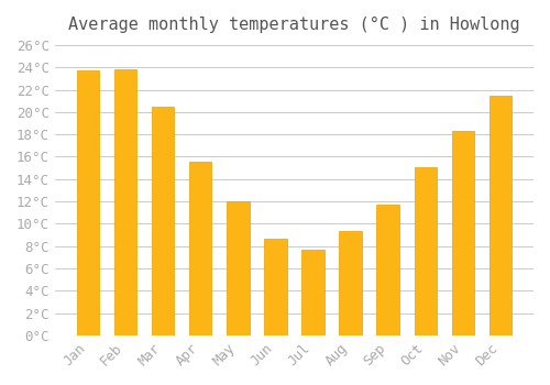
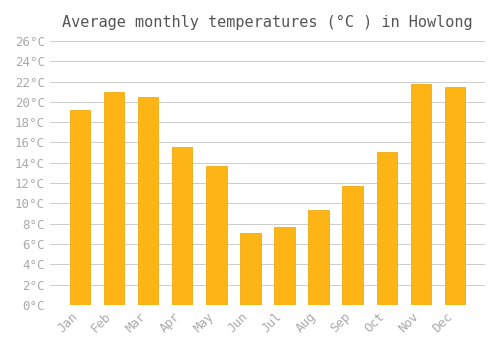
Jan: 23.7°C -> 19.2°C
Feb: 23.8°C -> 21.0°C
May: 12.0°C -> 13.7°C
Jun: 8.7°C -> 7.1°C
Nov: 18.3°C -> 21.8°C
